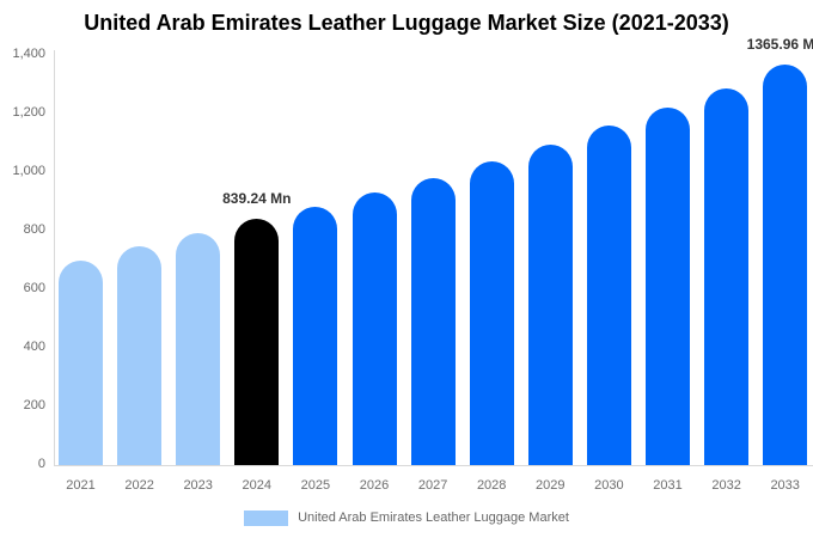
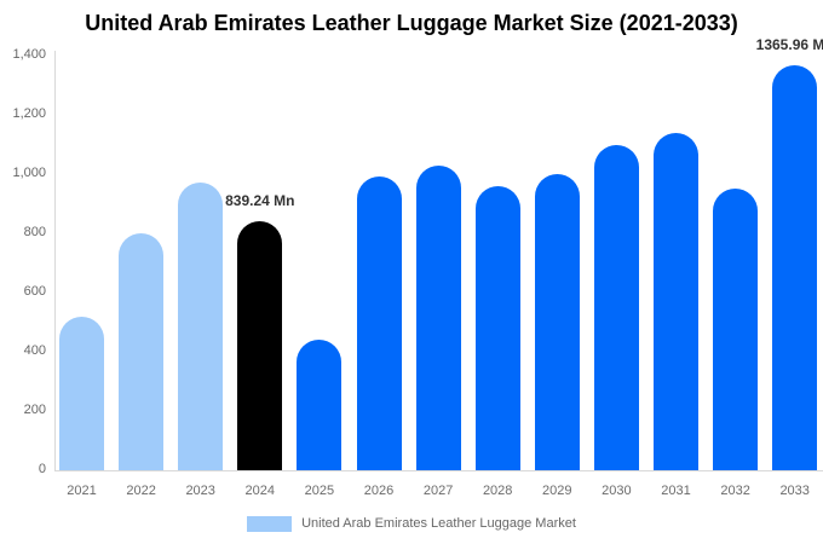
2021: 700 -> 520
2022: 740 -> 800
2023: 790 -> 970
2025: 880 -> 440
2026: 930 -> 990
2027: 980 -> 1030
2028: 1040 -> 960
2029: 1100 -> 1000
2030: 1160 -> 1100
2031: 1220 -> 1140
2032: 1280 -> 950
